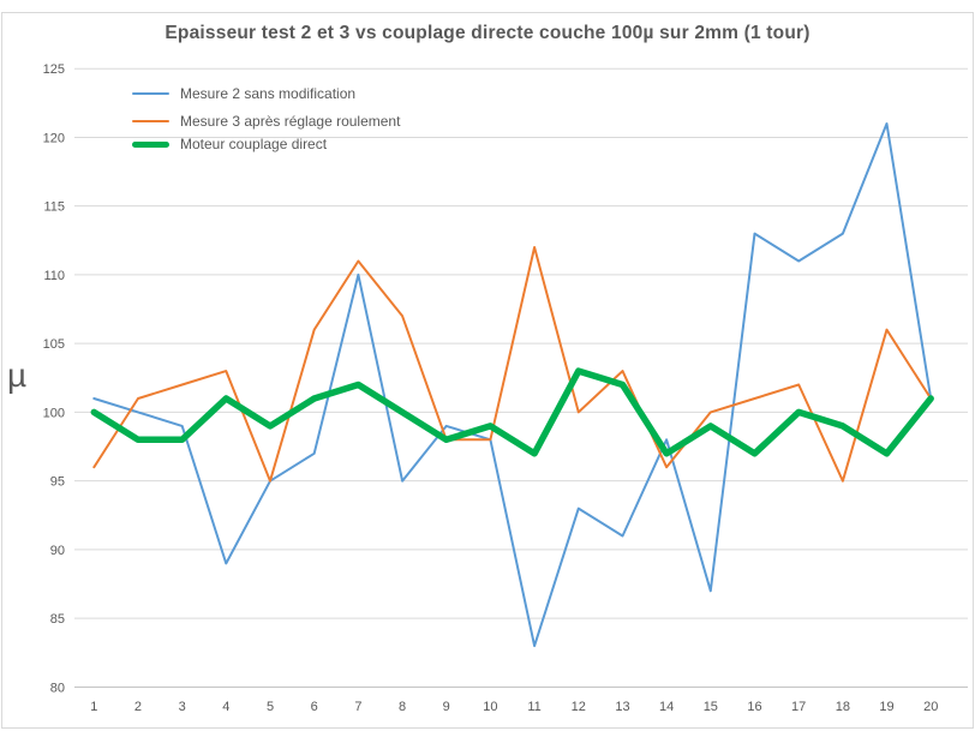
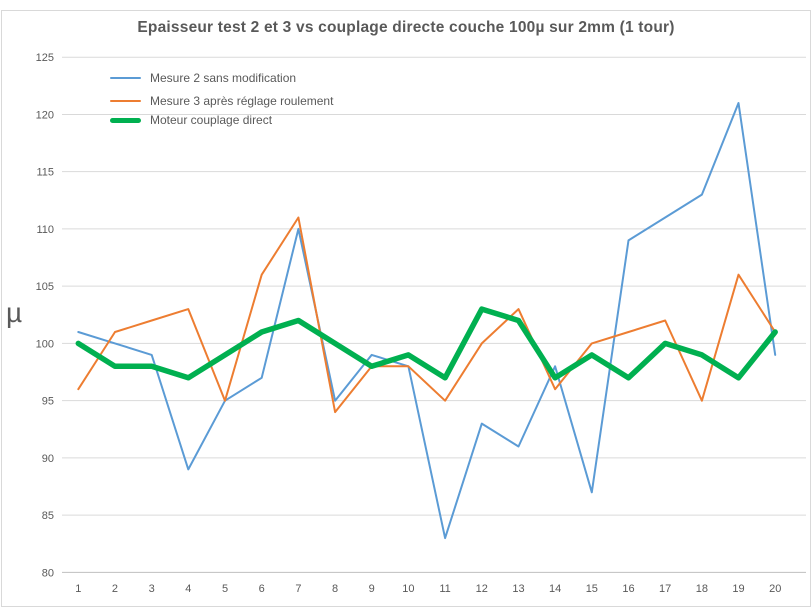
Moteur couplage direct/4: 101 -> 97
Mesure 3 après réglage roulement/8: 107 -> 94
Mesure 3 après réglage roulement/11: 112 -> 95
Mesure 2 sans modification/16: 113 -> 109
Mesure 2 sans modification/20: 101 -> 99
